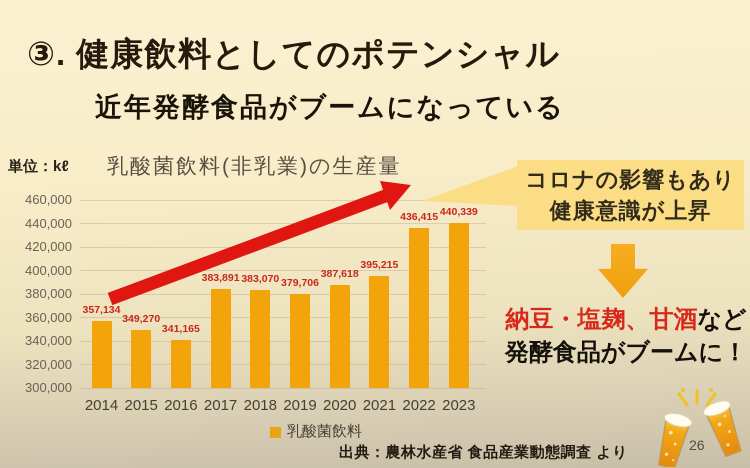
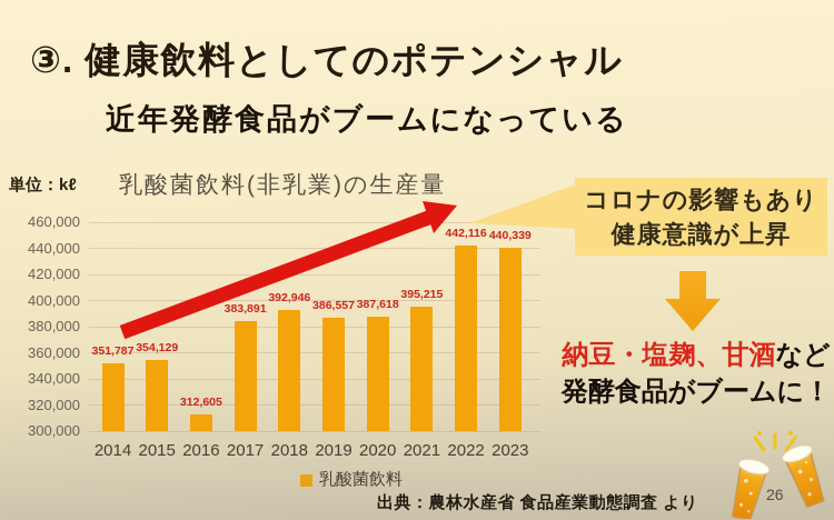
2014: 357,134 -> 351,787
2015: 349,270 -> 354,129
2016: 341,165 -> 312,605
2018: 383,070 -> 392,946
2019: 379,706 -> 386,557
2022: 436,415 -> 442,116
